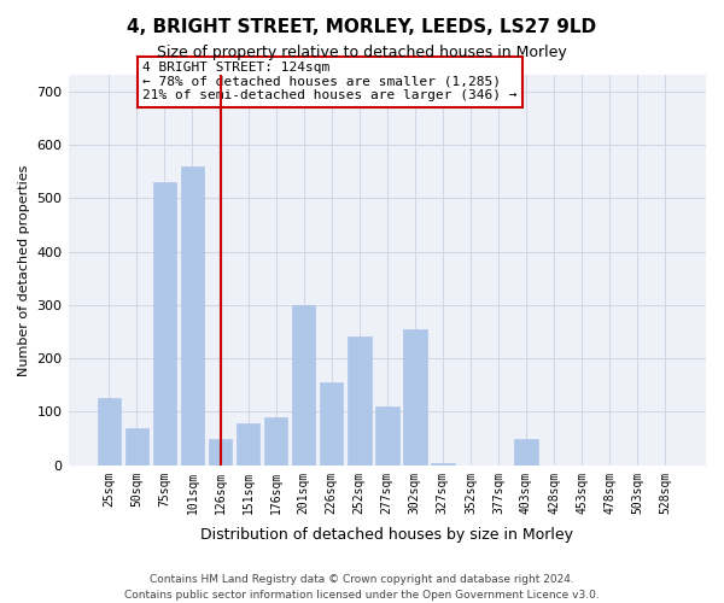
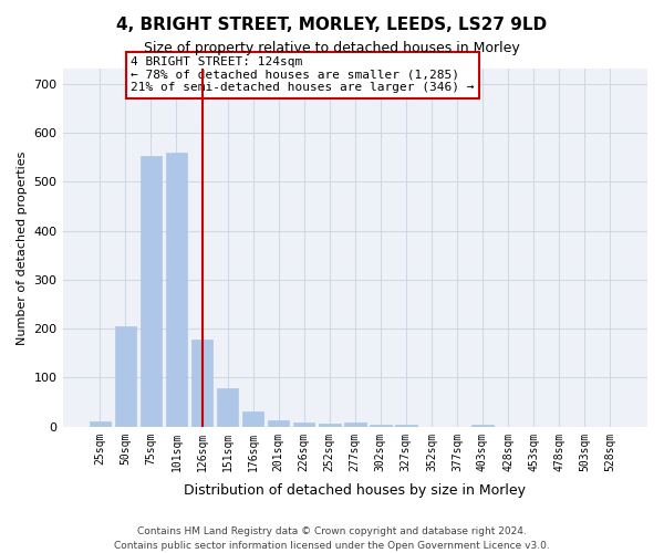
25sqm: 125 -> 11
50sqm: 70 -> 205
75sqm: 530 -> 552
126sqm: 50 -> 178
176sqm: 90 -> 30
201sqm: 300 -> 13
226sqm: 155 -> 8
252sqm: 240 -> 6
277sqm: 110 -> 9
302sqm: 255 -> 5
403sqm: 50 -> 5
